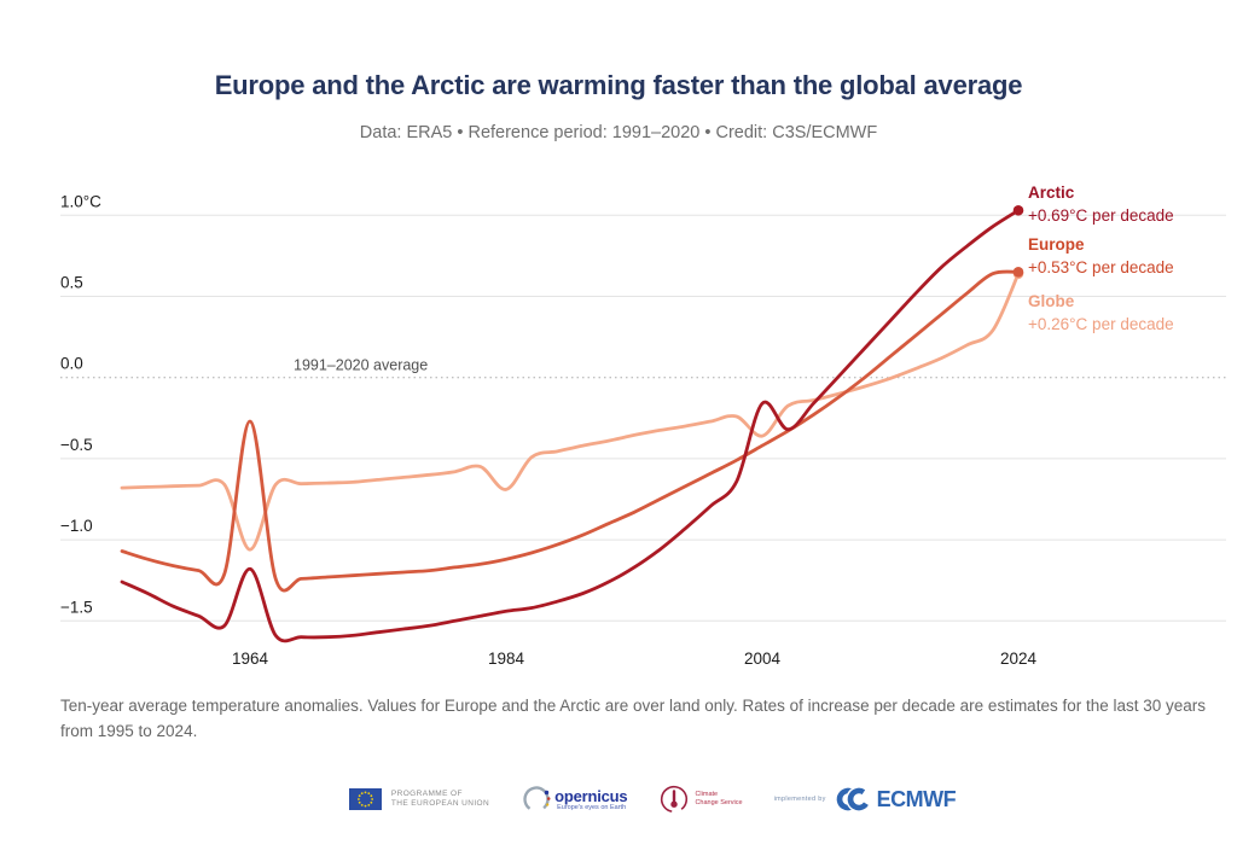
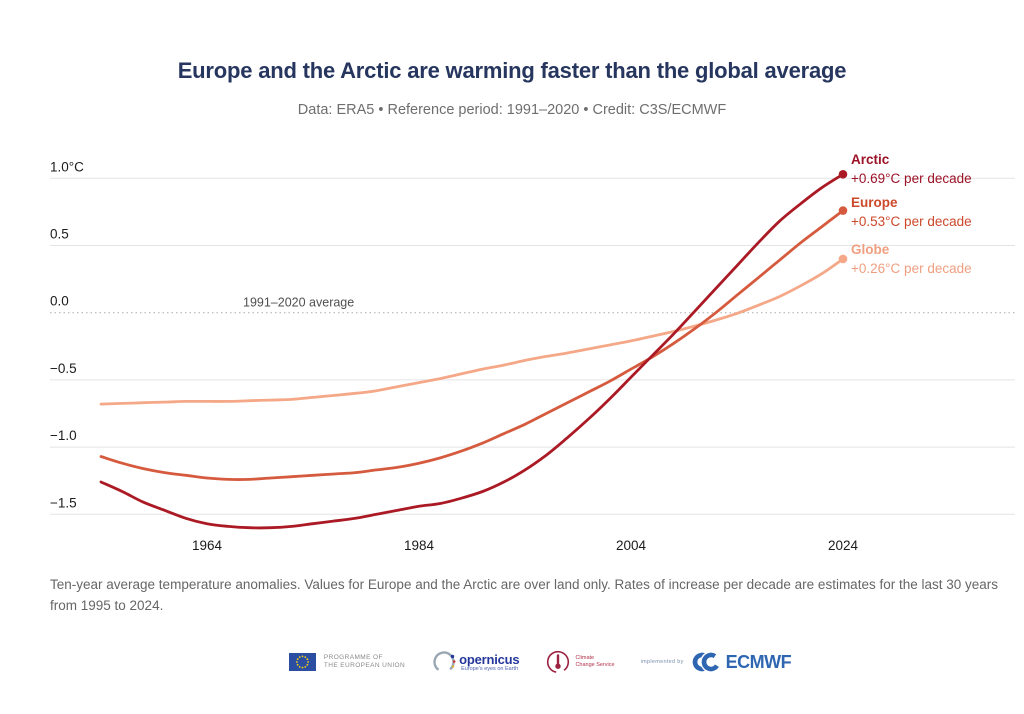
Arctic/1964: -1.18 -> -1.57
Europe/1964: -0.27 -> -1.23
Globe/1964: -1.06 -> -0.66
Globe/1984: -0.69 -> -0.52
Arctic/2004: -0.16 -> -0.48
Globe/2004: -0.36 -> -0.21
Europe/2024: 0.65 -> 0.76
Globe/2024: 0.64 -> 0.40
